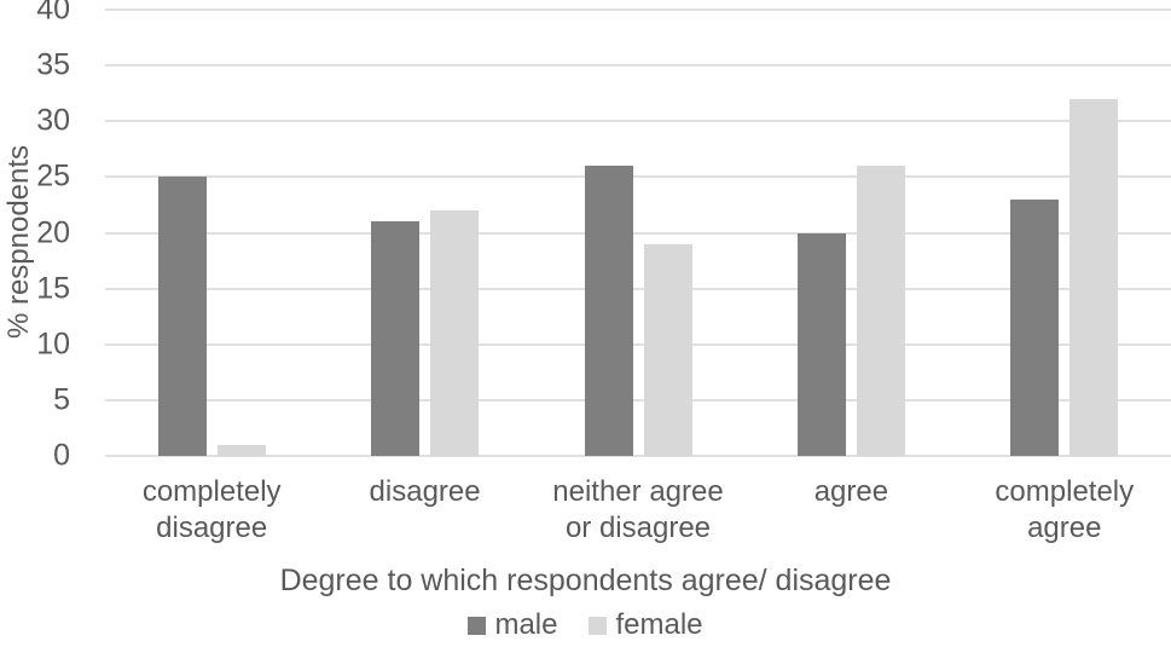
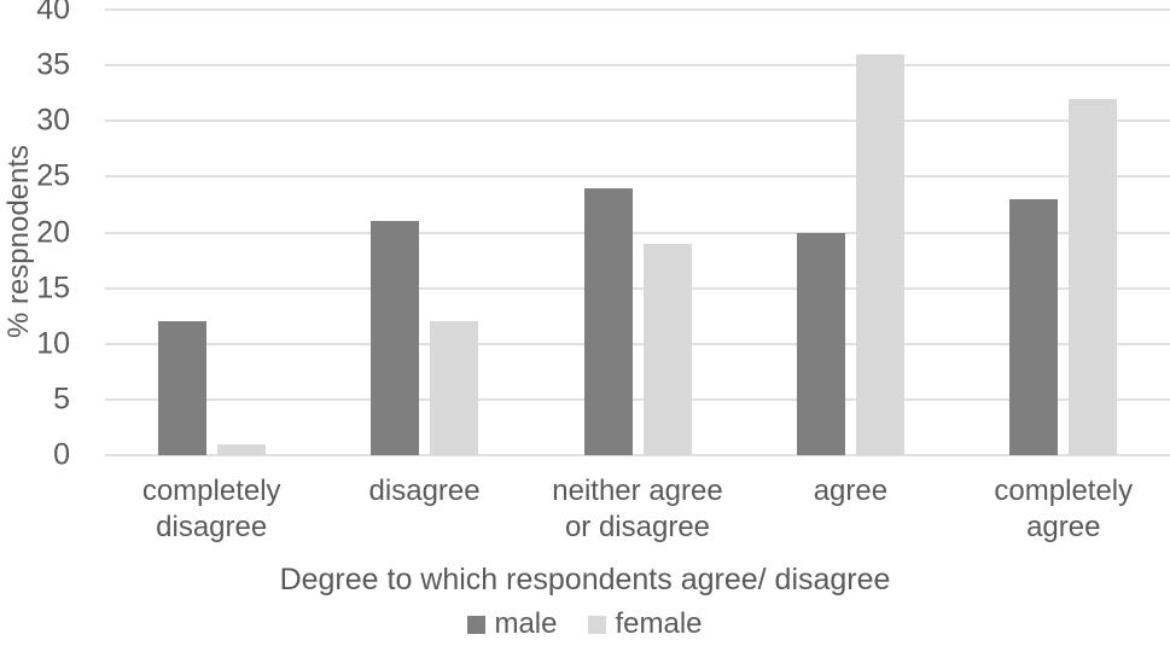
male/completely disagree: 25 -> 12
female/disagree: 22 -> 12
male/neither agree or disagree: 26 -> 24
female/agree: 26 -> 36
